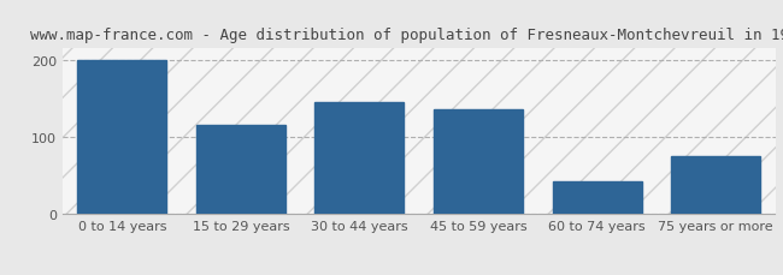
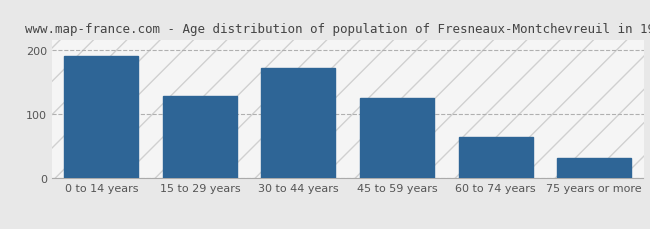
0 to 14 years: 200 -> 190
15 to 29 years: 116 -> 128
30 to 44 years: 146 -> 172
45 to 59 years: 136 -> 126
60 to 74 years: 42 -> 65
75 years or more: 76 -> 32
